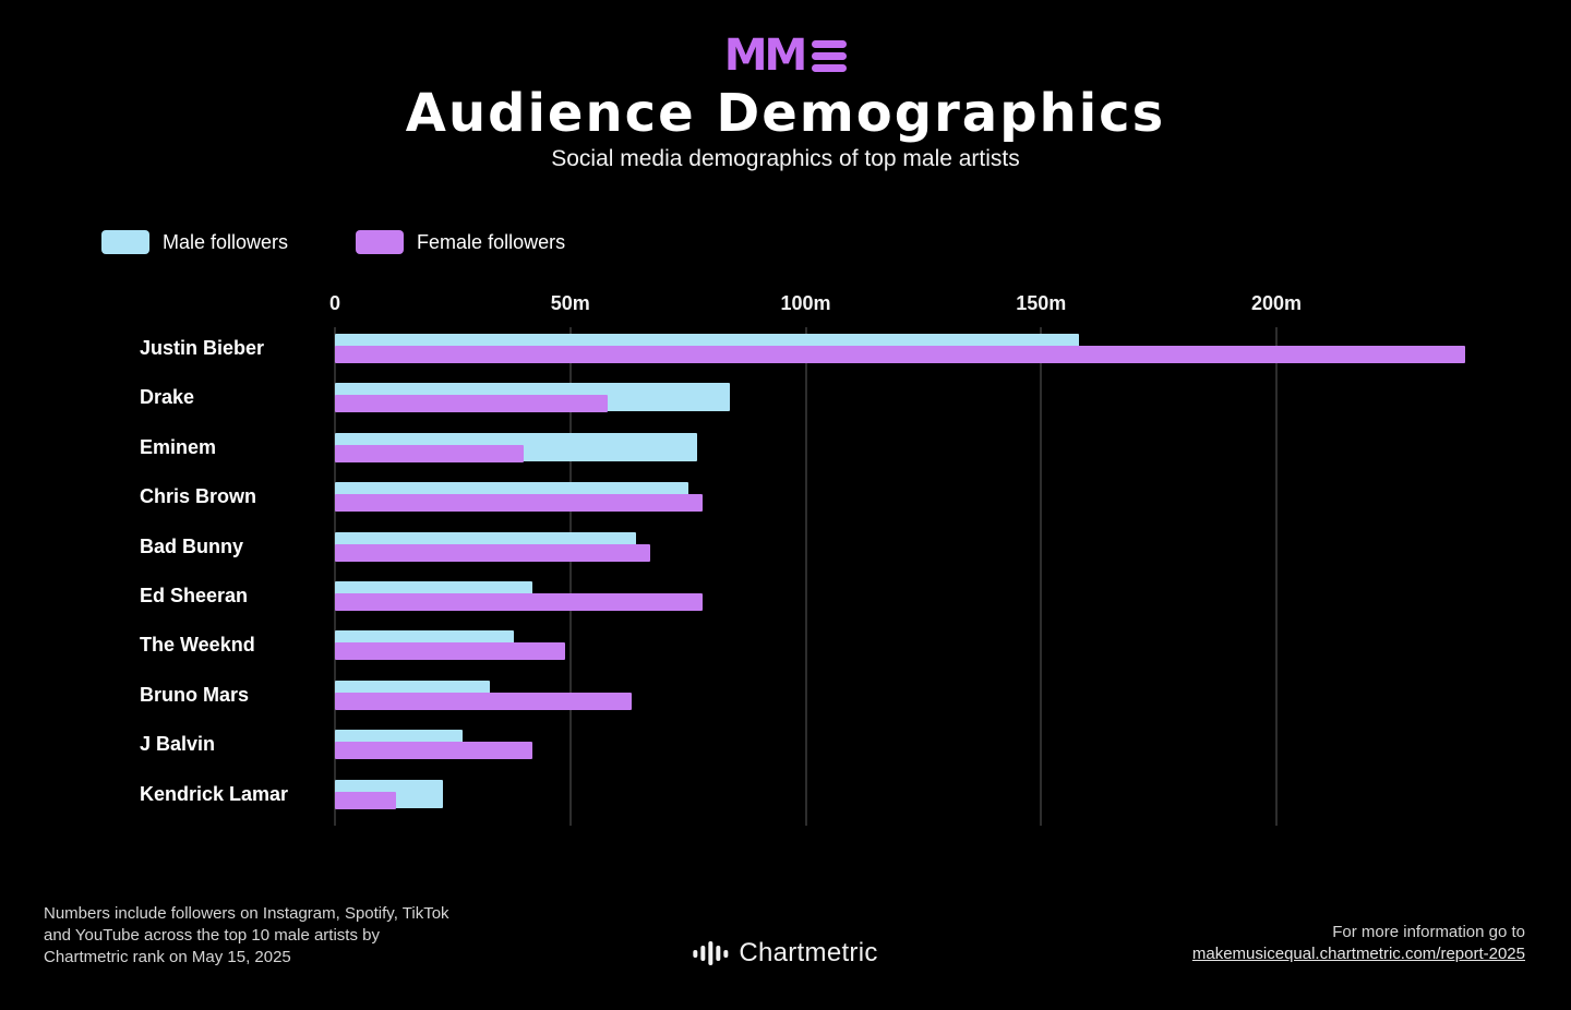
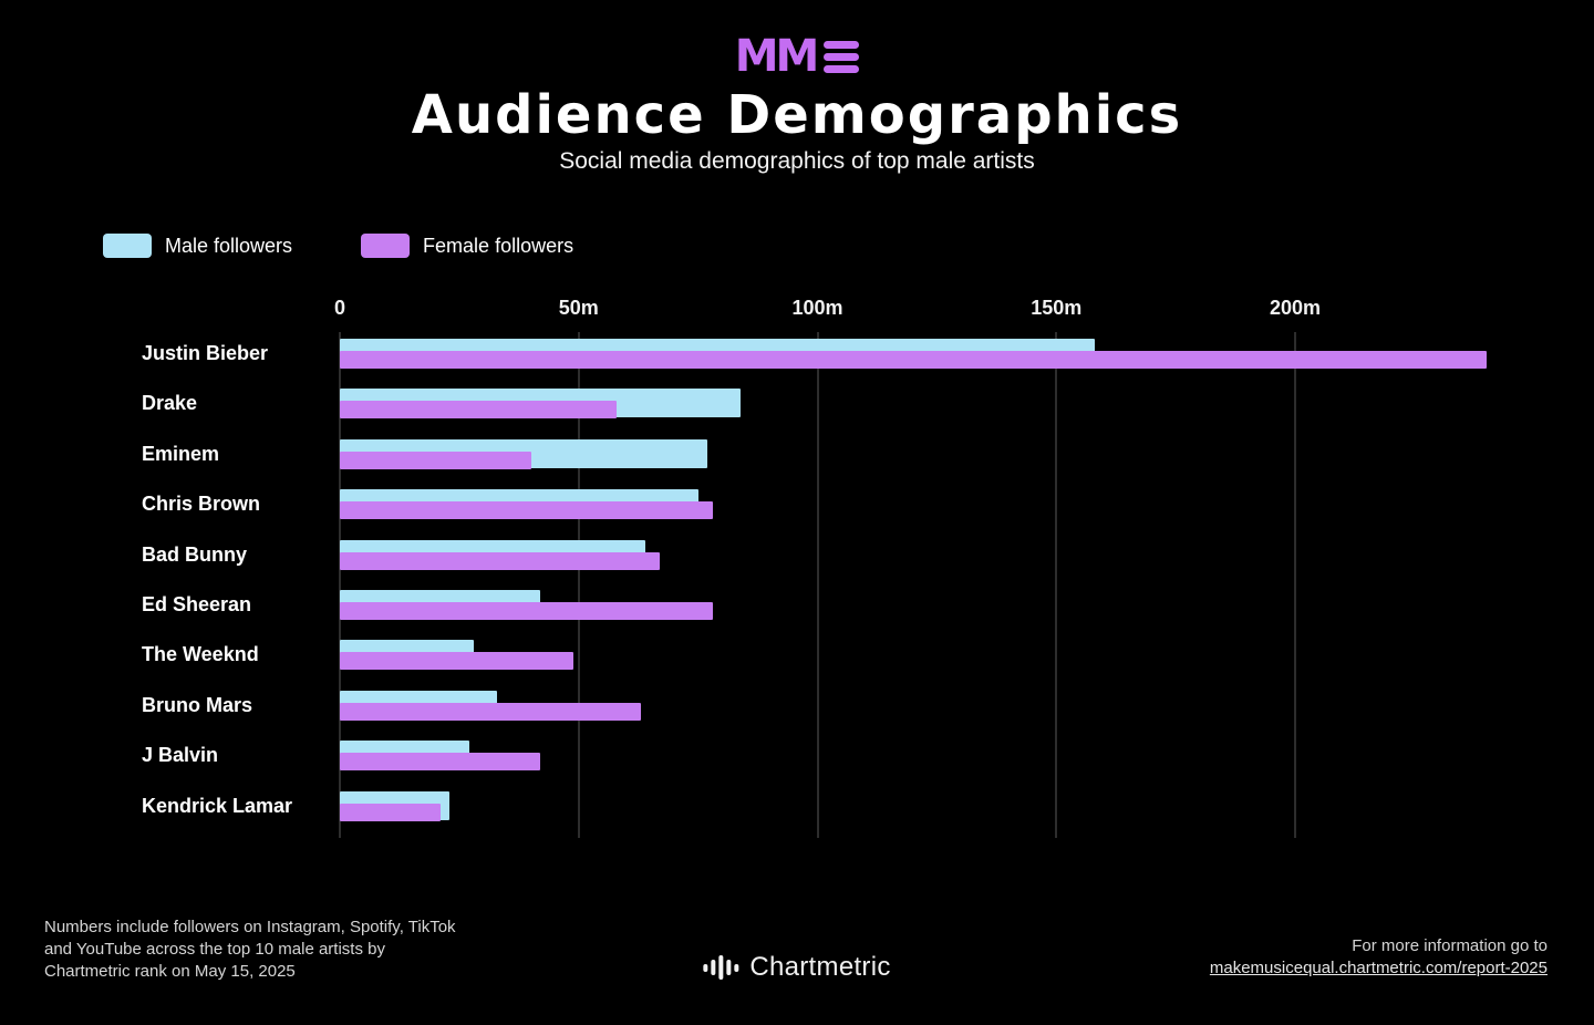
Male followers/The Weeknd: 38m -> 28m
Female followers/Kendrick Lamar: 13m -> 21m
